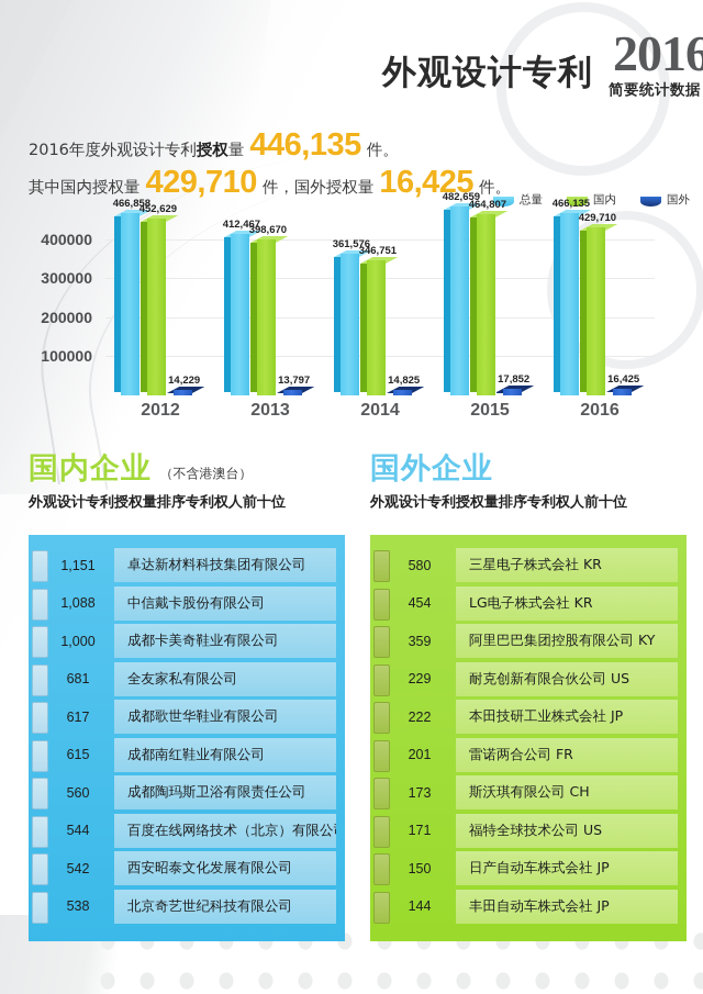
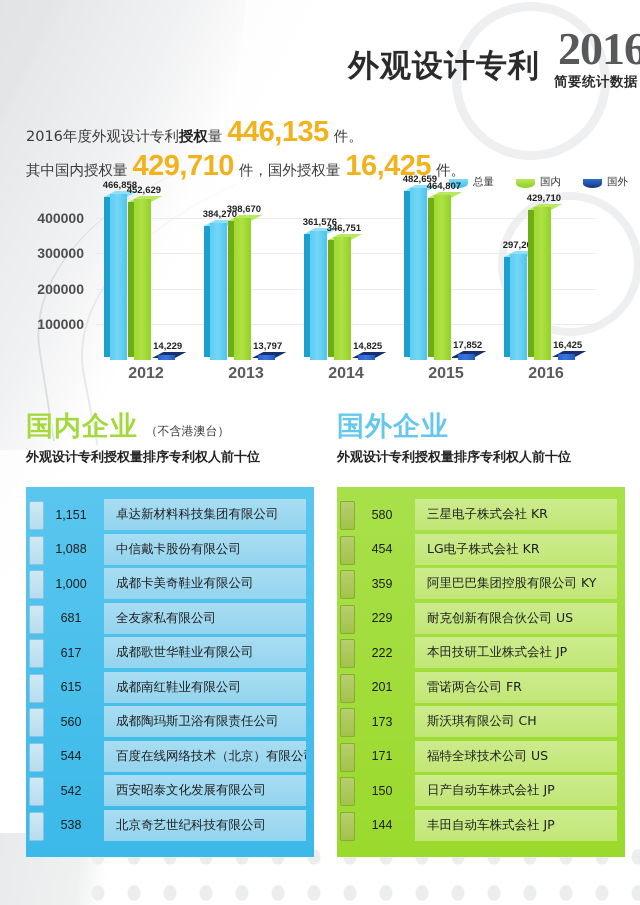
总量/2013: 412,467 -> 384,270
总量/2016: 466,135 -> 297,203
